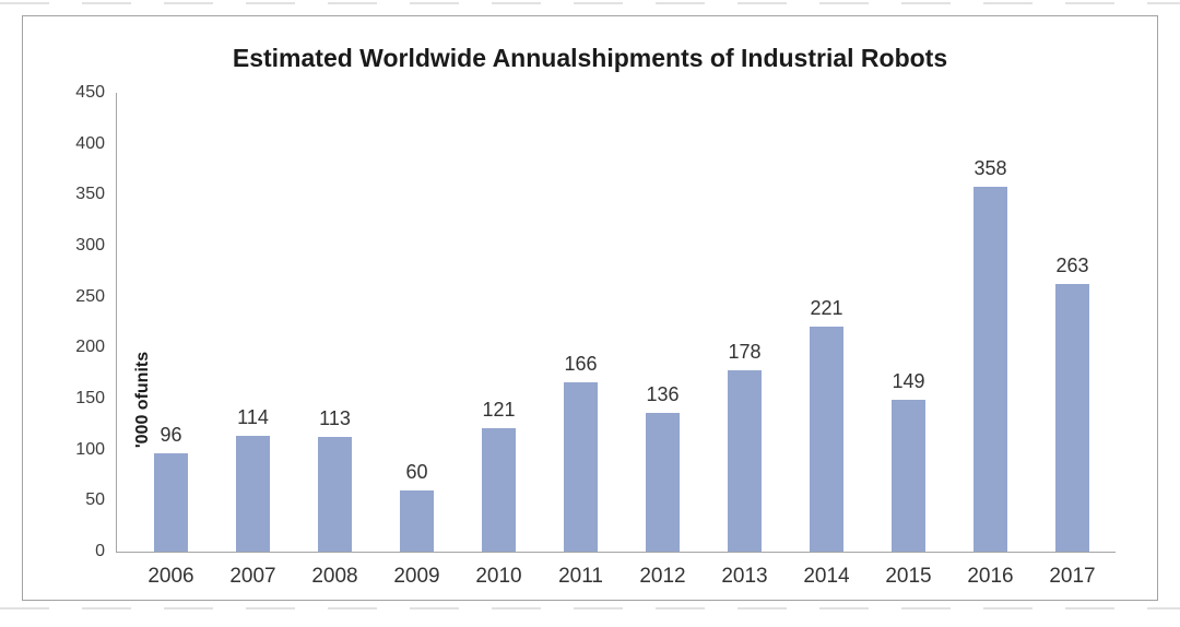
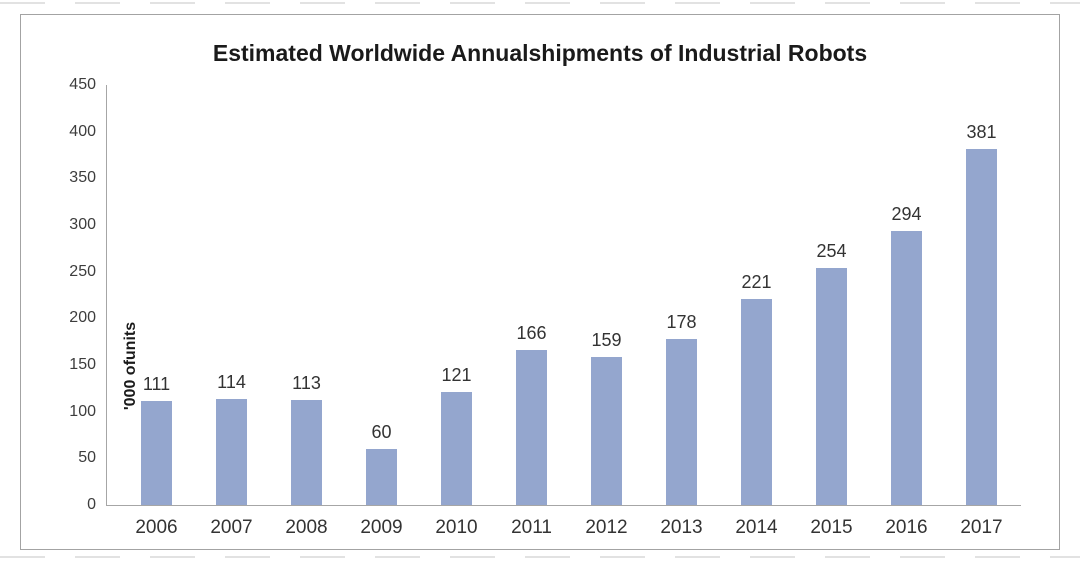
2006: 96 -> 111
2012: 136 -> 159
2015: 149 -> 254
2016: 358 -> 294
2017: 263 -> 381
